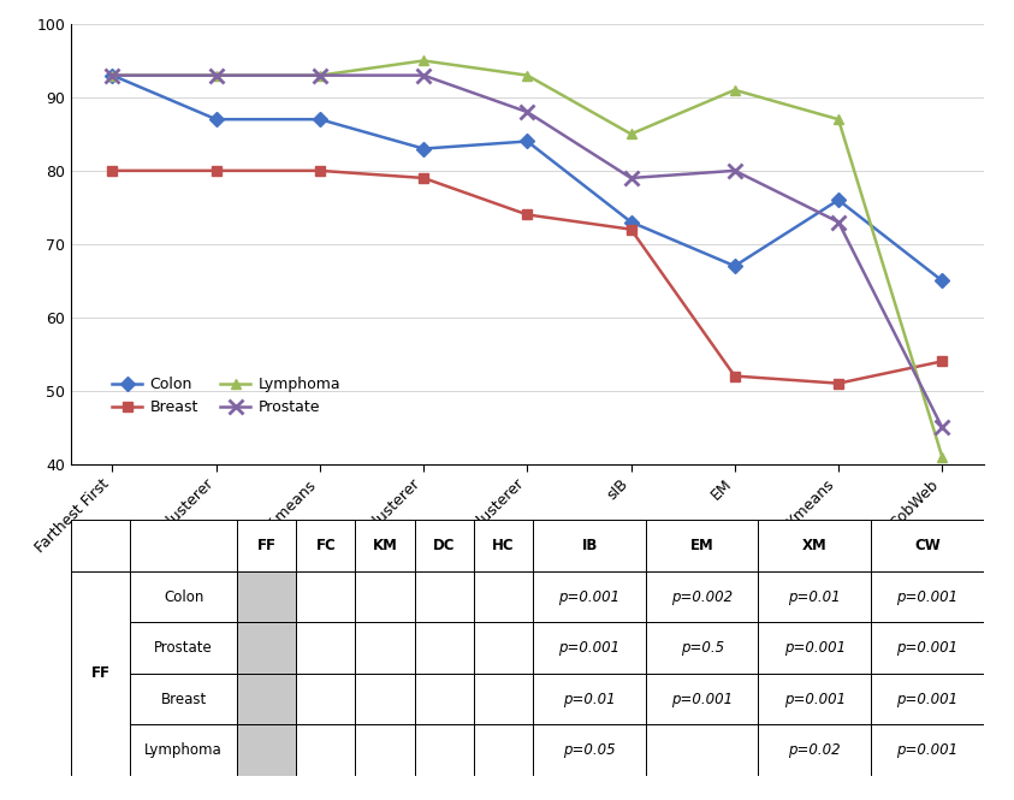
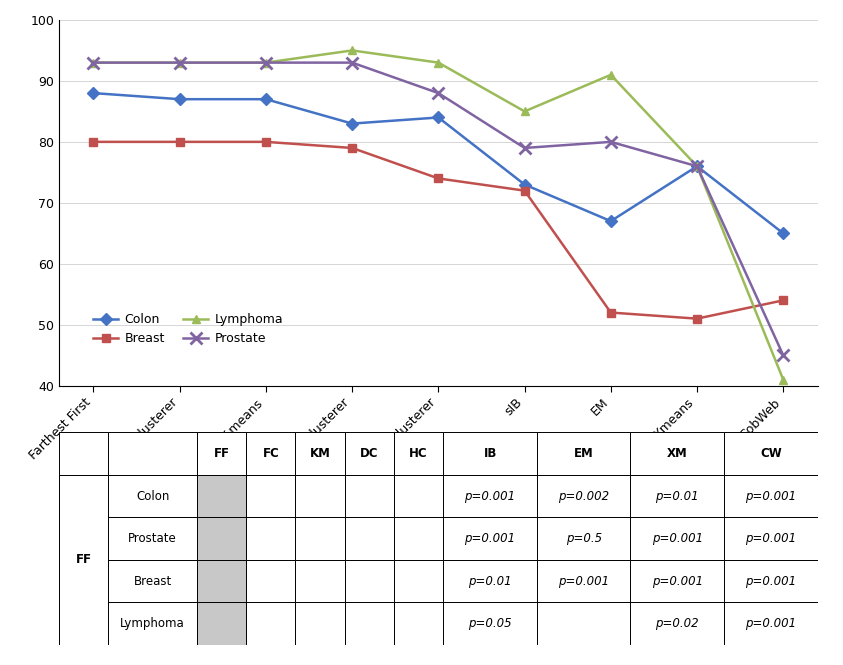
Colon/Farthest First: 93 -> 88
Lymphoma/Xmeans: 87 -> 76
Prostate/Xmeans: 73 -> 76
